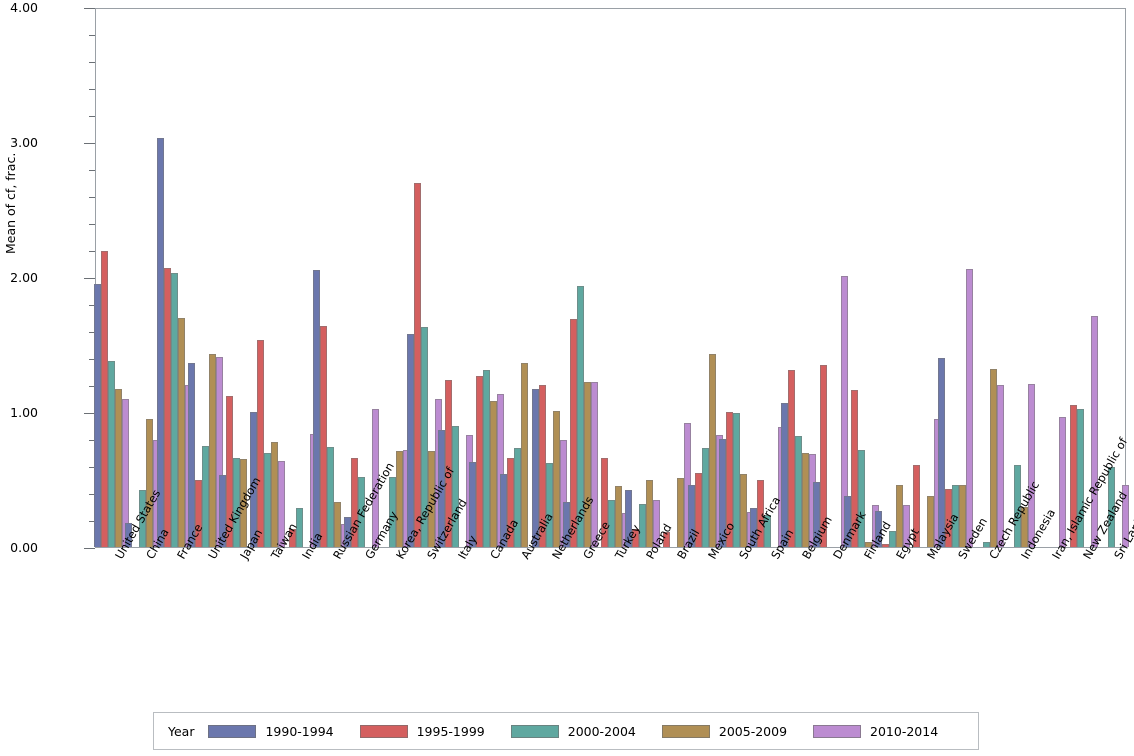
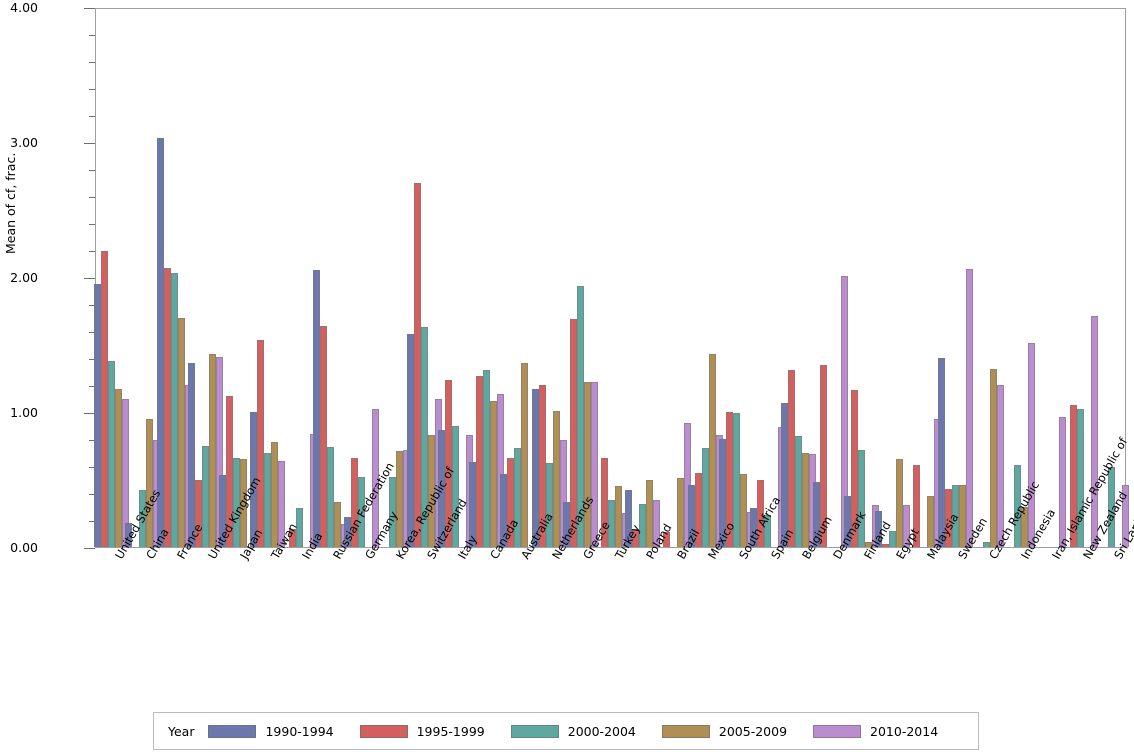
2005-2009/Switzerland: 0.71 -> 0.83
2005-2009/Egypt: 0.46 -> 0.65
2010-2014/Indonesia: 1.21 -> 1.51
